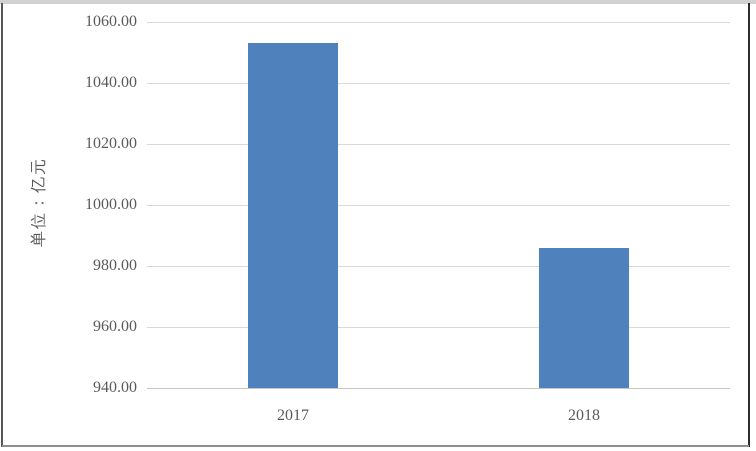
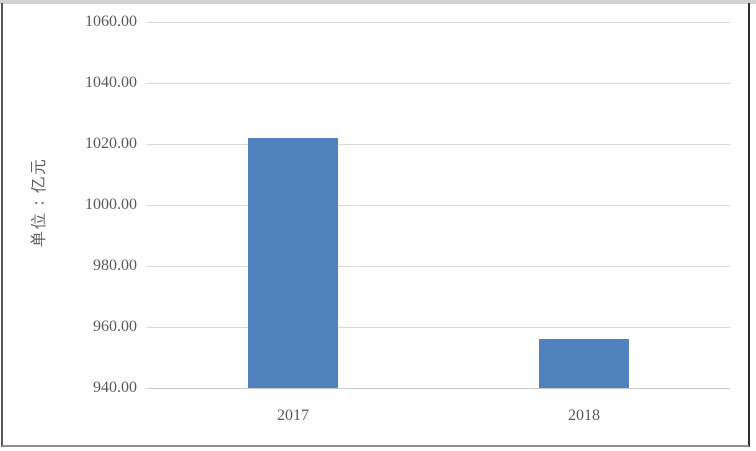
2017: 1053 -> 1022
2018: 986 -> 956
